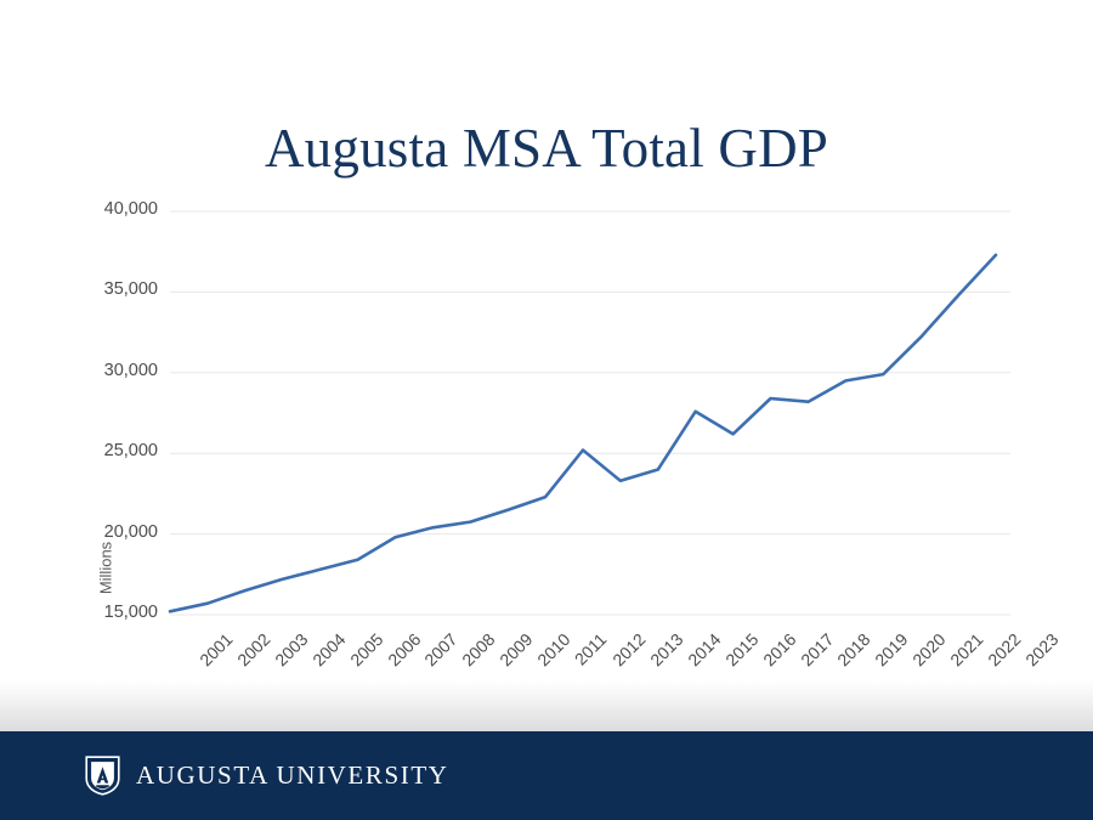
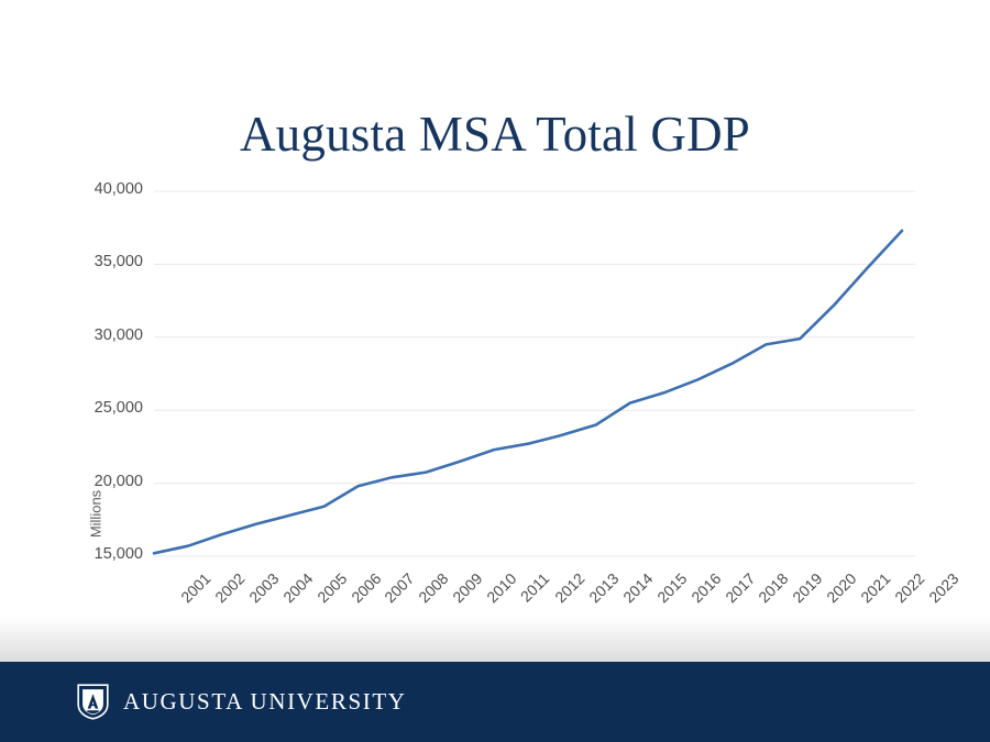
2012: 25200 -> 22700
2015: 27600 -> 25500
2017: 28400 -> 27100
